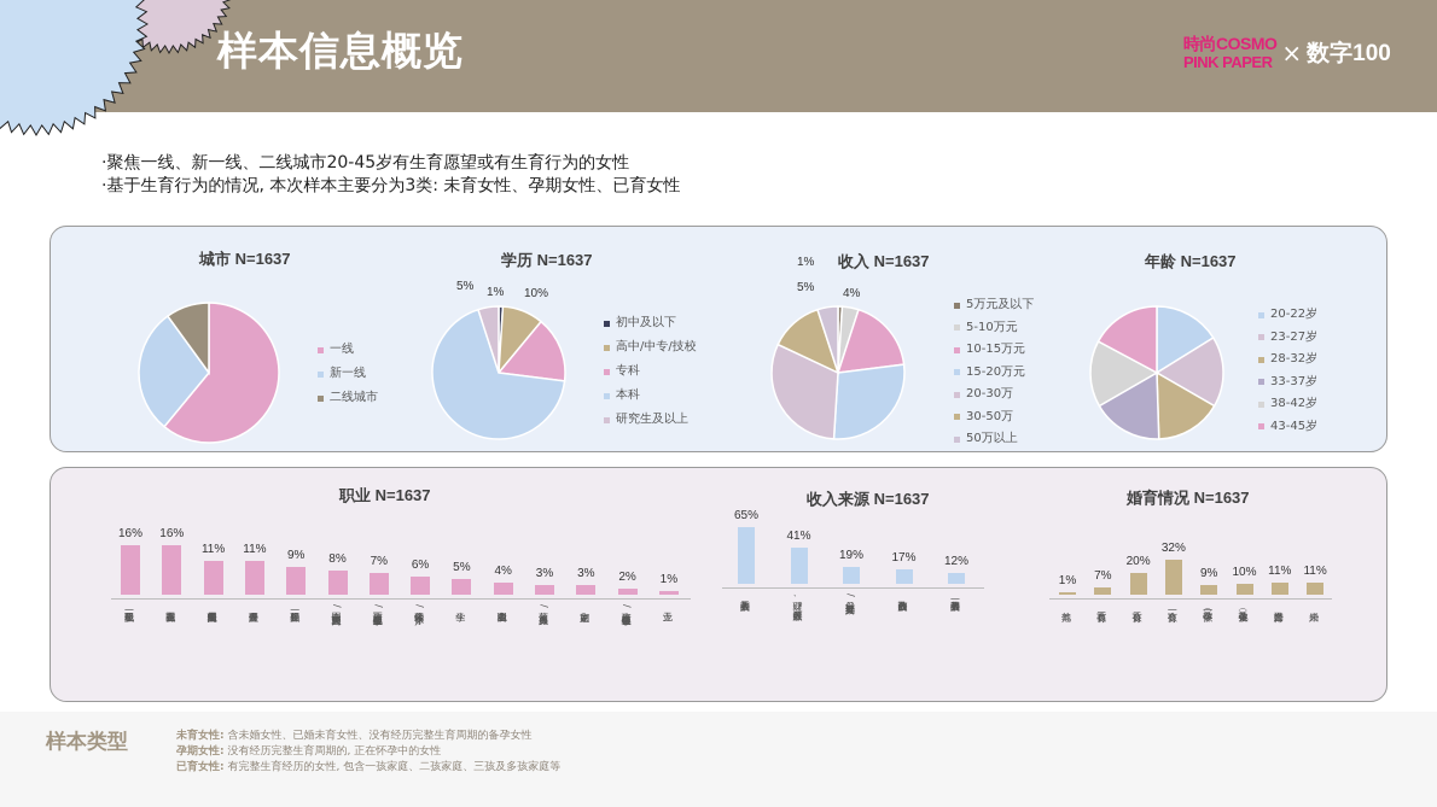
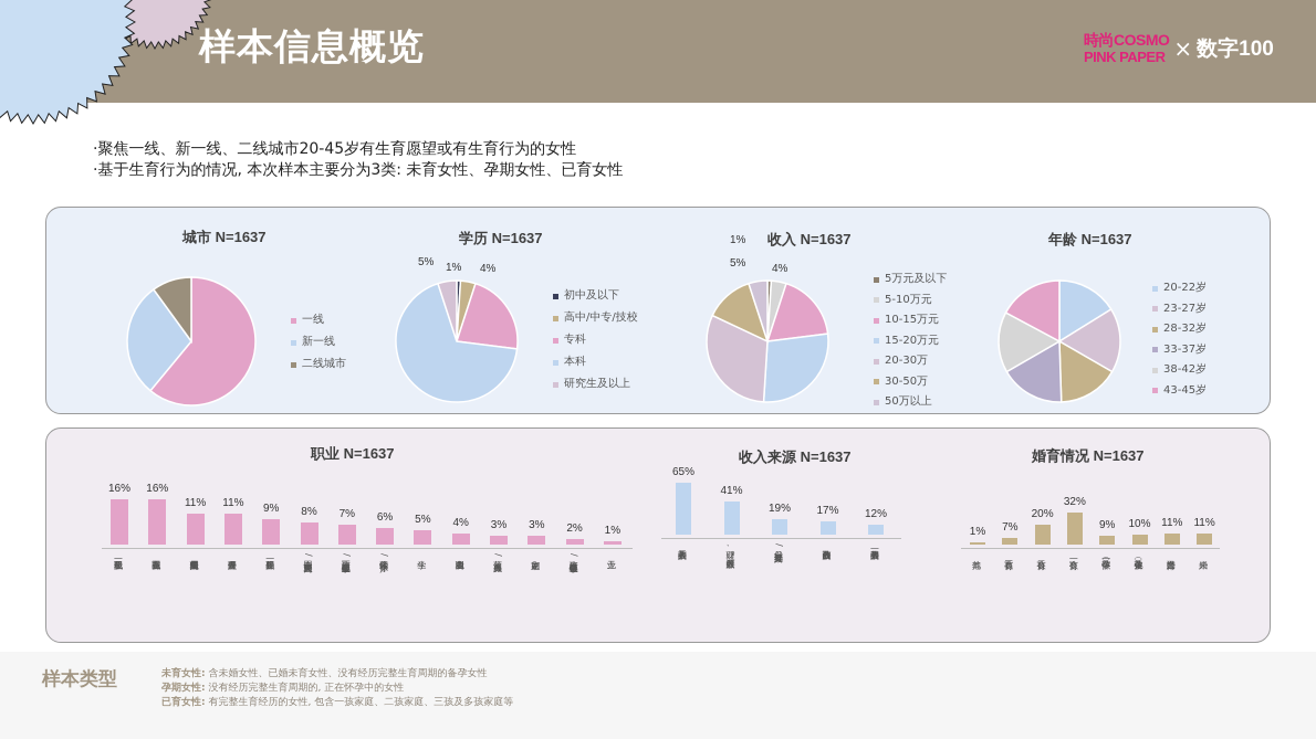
学历 N=1637/高中/中专/技校: 10% -> 4%
学历 N=1637/专科: 16% -> 22%
